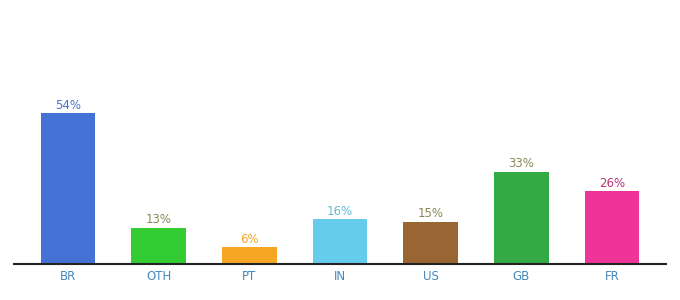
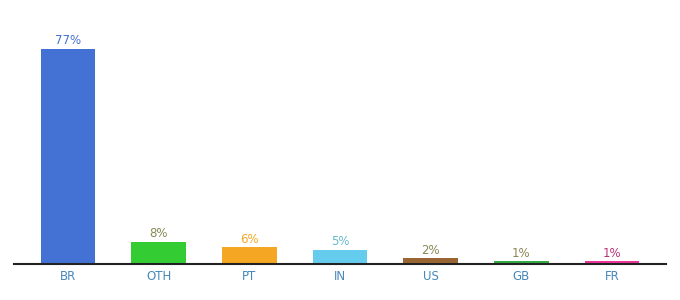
BR: 54% -> 77%
OTH: 13% -> 8%
IN: 16% -> 5%
US: 15% -> 2%
GB: 33% -> 1%
FR: 26% -> 1%
